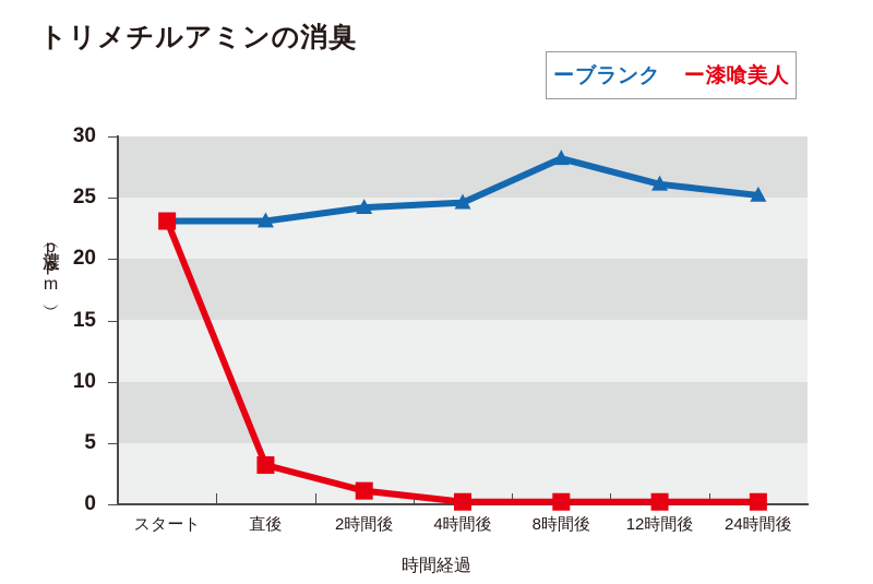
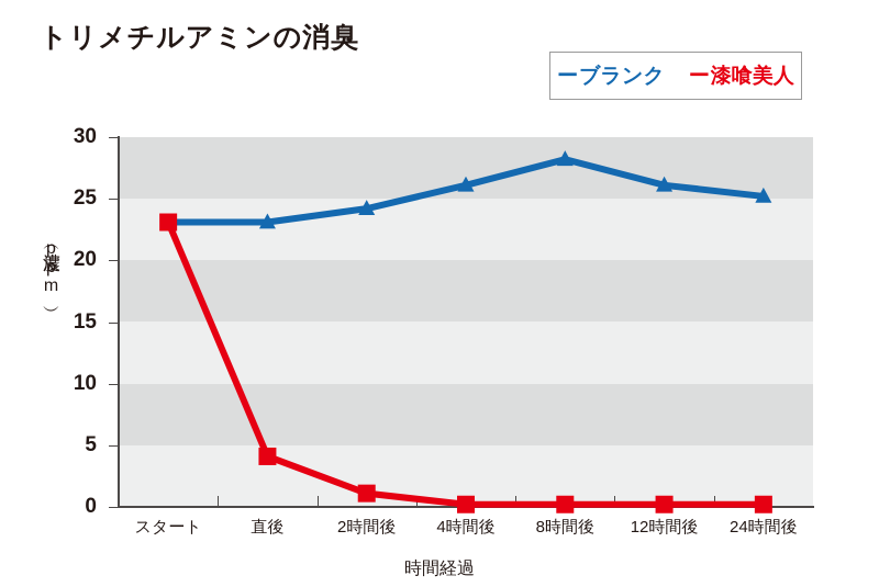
漆喰美人/直後: 3.2 -> 4.1
ブランク/4時間後: 24.6 -> 26.1
